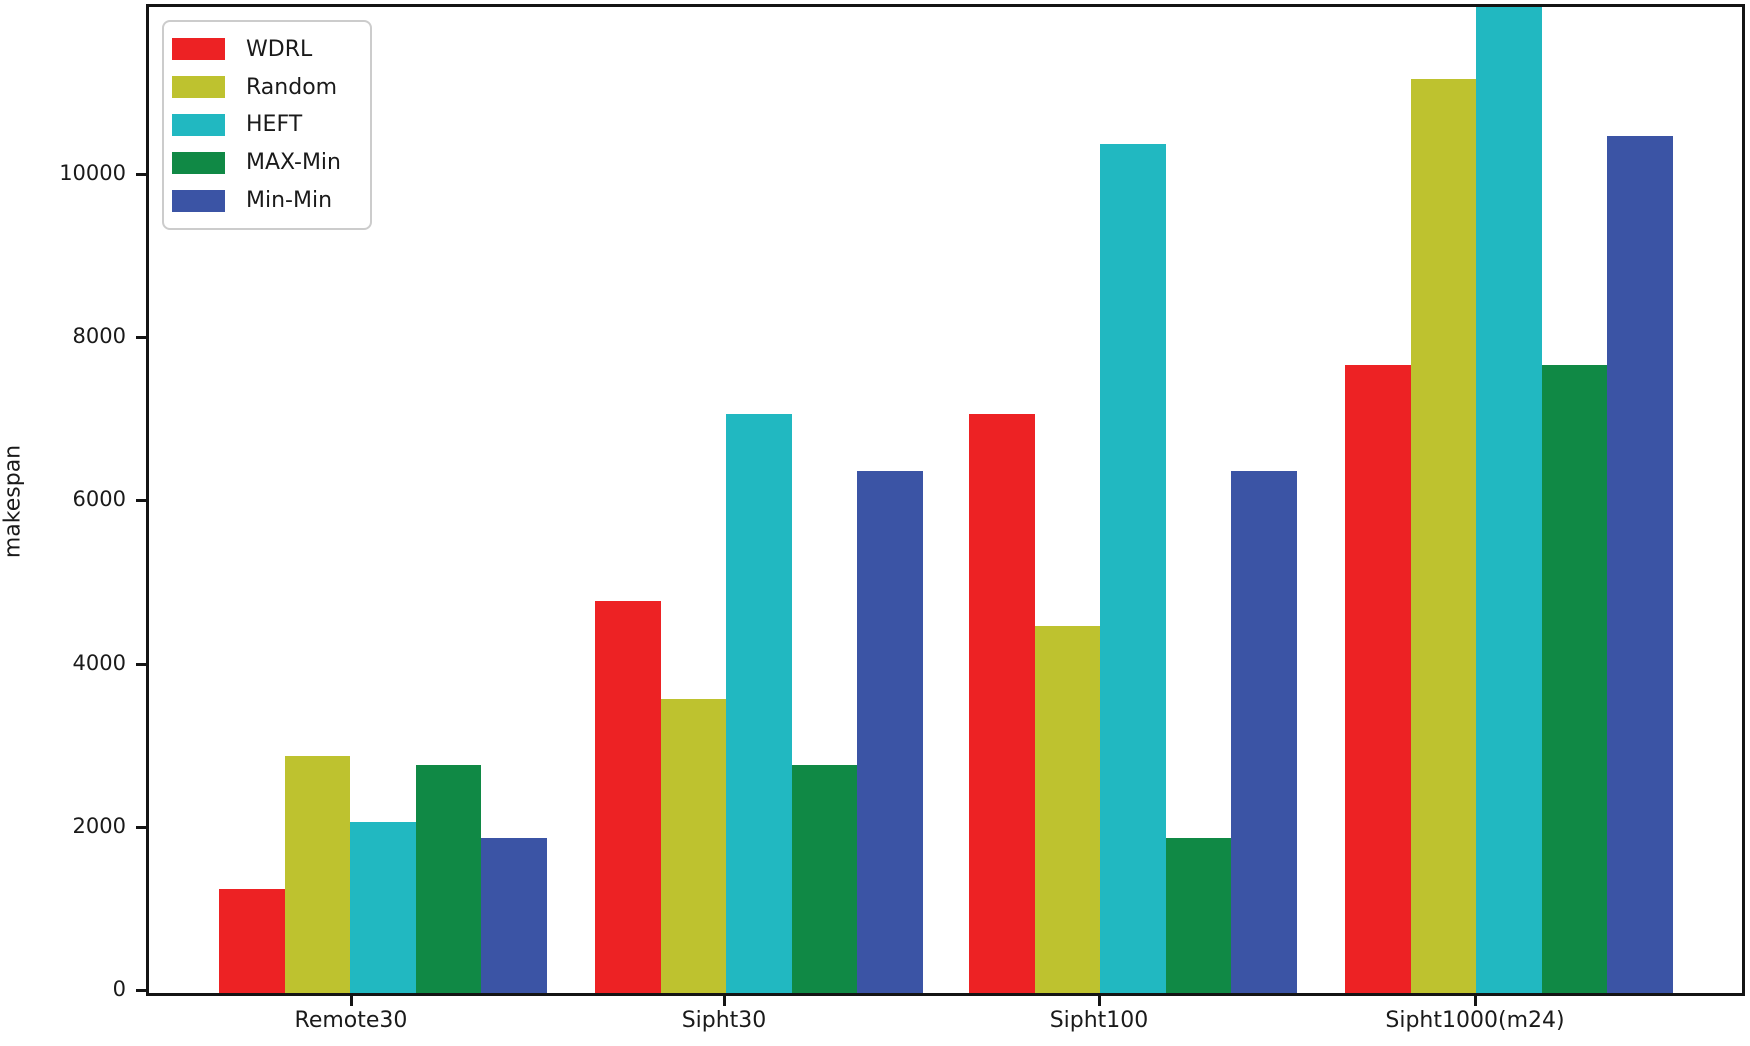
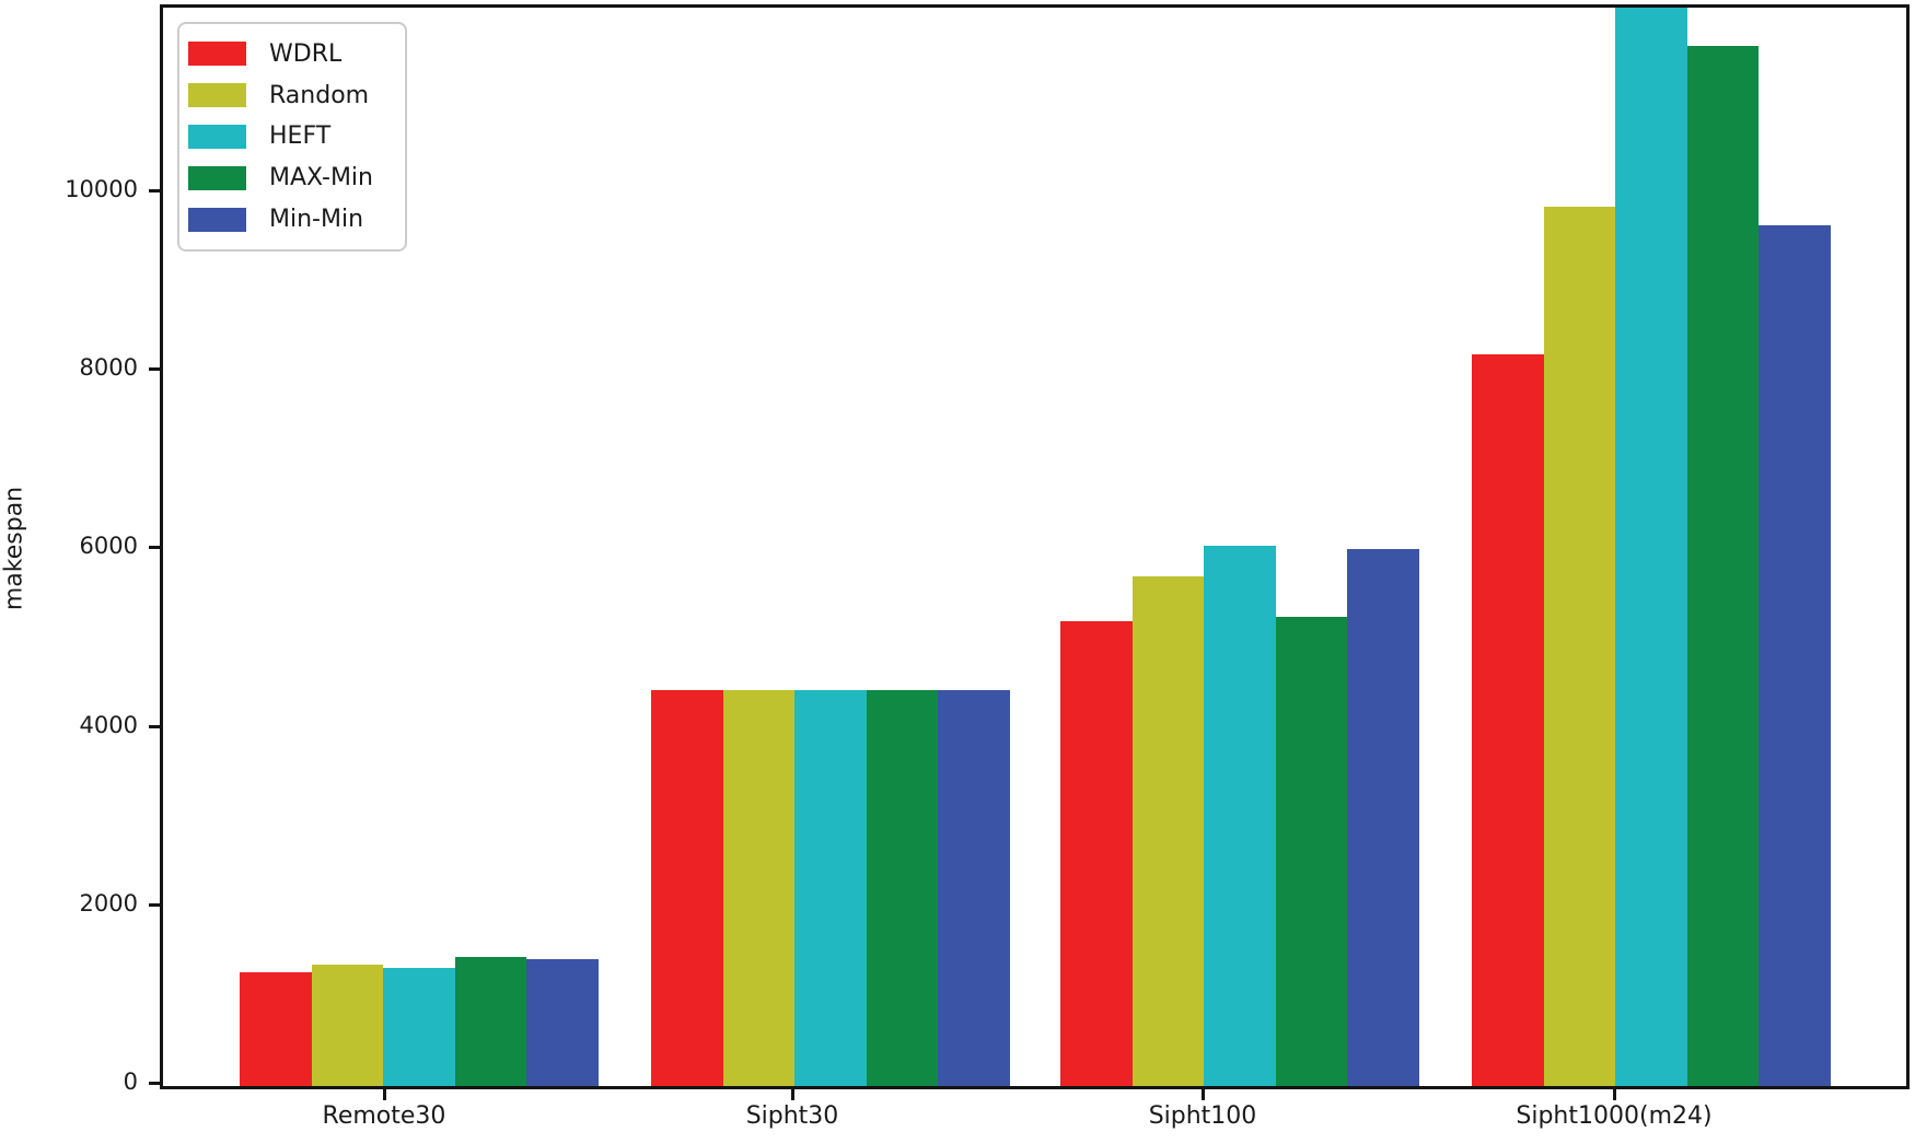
Random/Remote30: 2900 -> 1400
HEFT/Remote30: 2100 -> 1300
MAX-Min/Remote30: 2800 -> 1400
Min-Min/Remote30: 1900 -> 1400
WDRL/Sipht30: 4800 -> 4400
Random/Sipht30: 3600 -> 4400
HEFT/Sipht30: 7100 -> 4400
MAX-Min/Sipht30: 2800 -> 4400
Min-Min/Sipht30: 6400 -> 4400
WDRL/Sipht100: 7100 -> 5200
Random/Sipht100: 4500 -> 5700
HEFT/Sipht100: 10400 -> 6000
MAX-Min/Sipht100: 1900 -> 5300
Min-Min/Sipht100: 6400 -> 6000
WDRL/Sipht1000(m24): 7700 -> 8200
Random/Sipht1000(m24): 11200 -> 9900
MAX-Min/Sipht1000(m24): 7700 -> 11700
Min-Min/Sipht1000(m24): 10500 -> 9600
